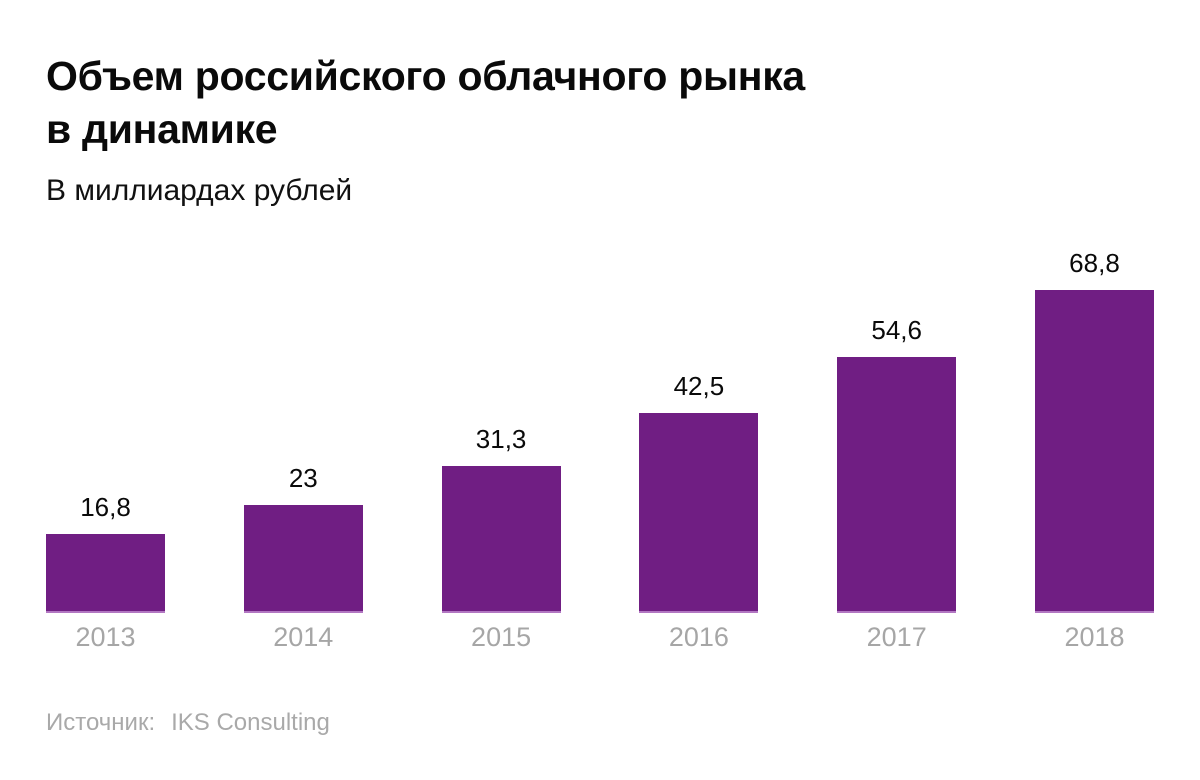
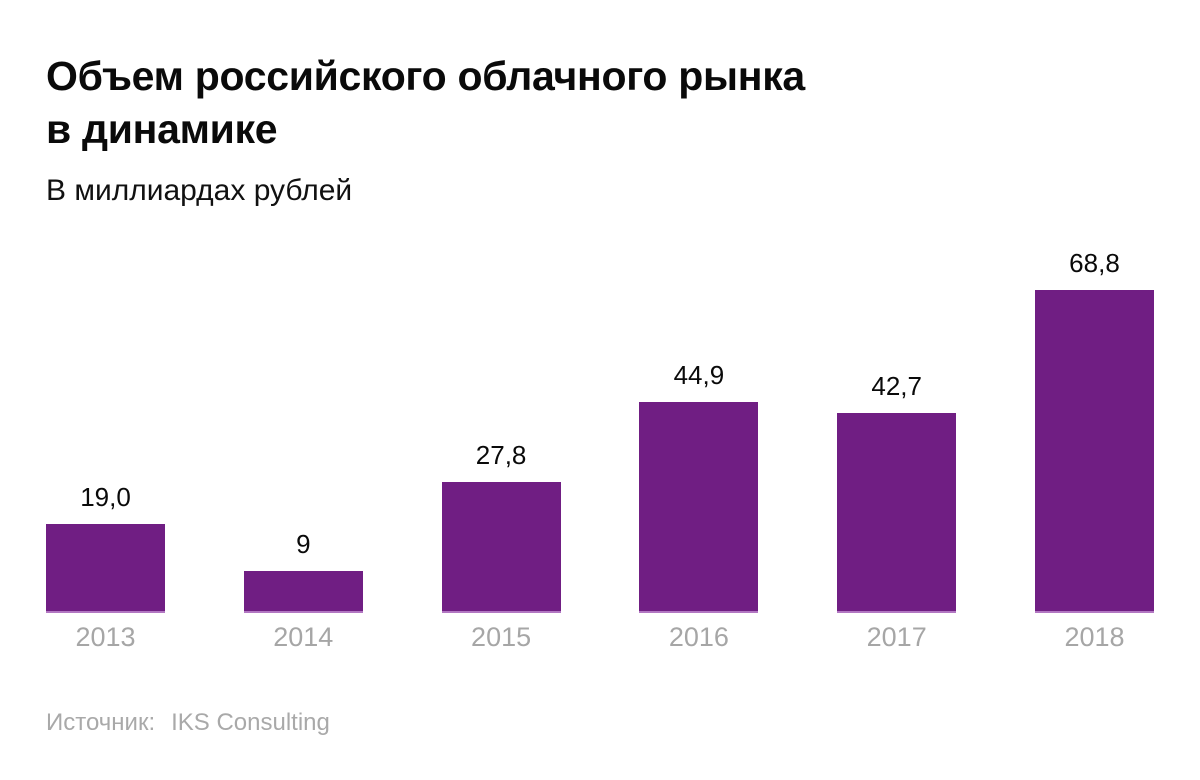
2013: 16,8 -> 19,0
2014: 23 -> 9
2015: 31,3 -> 27,8
2016: 42,5 -> 44,9
2017: 54,6 -> 42,7
